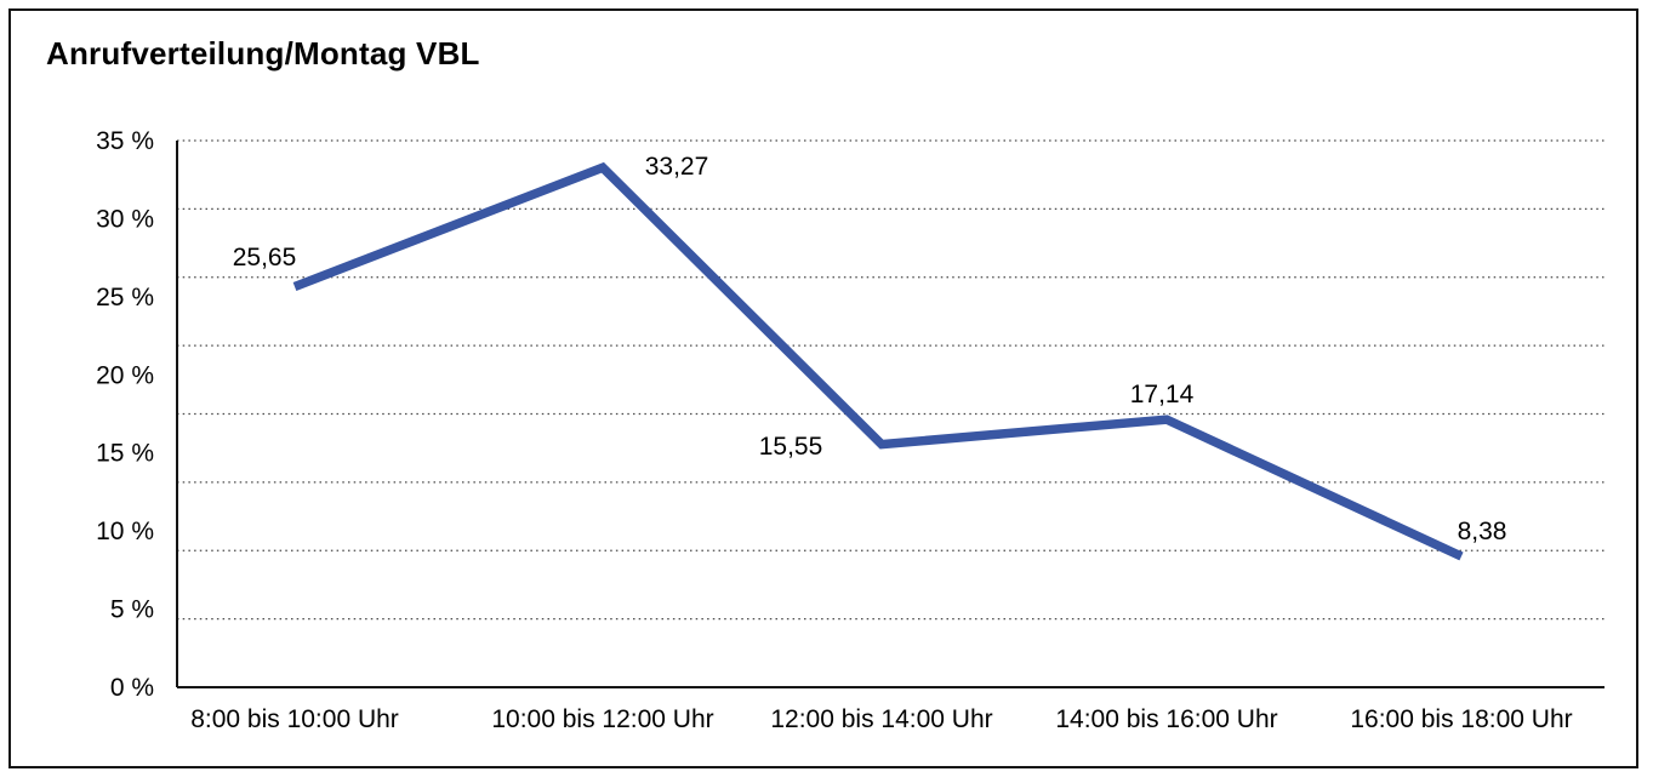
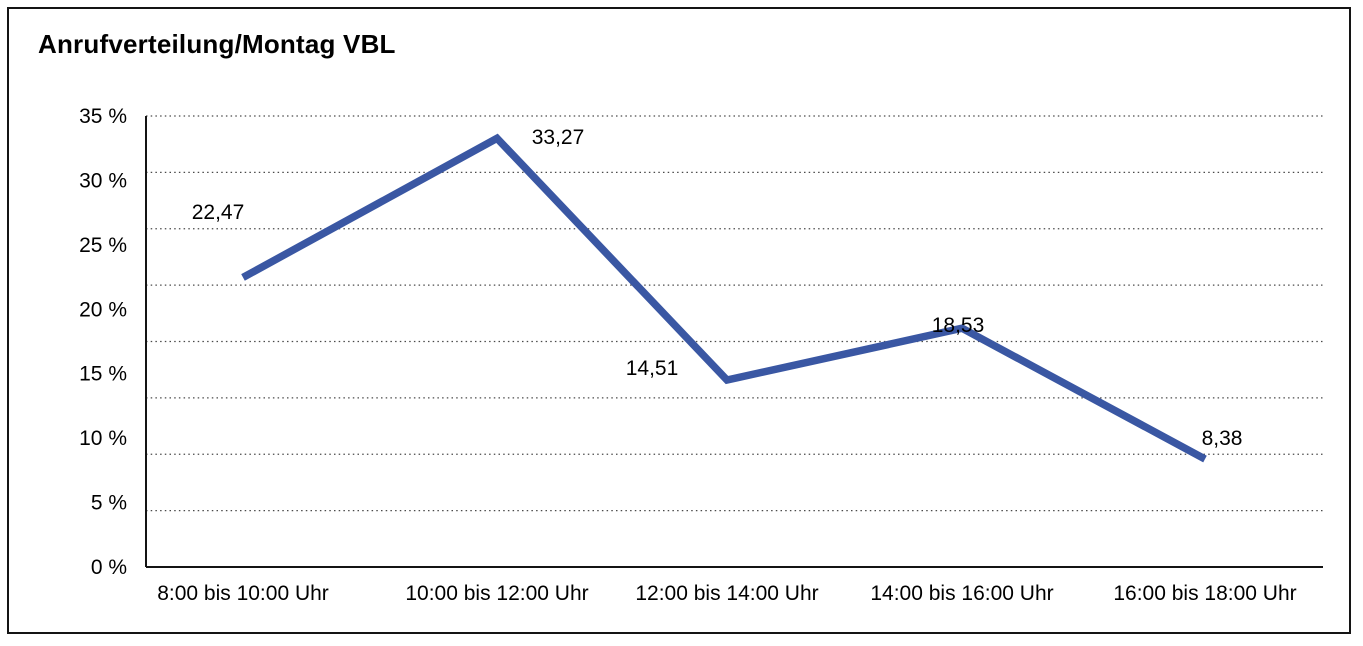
8:00 bis 10:00 Uhr: 25,65 -> 22,47
12:00 bis 14:00 Uhr: 15,55 -> 14,51
14:00 bis 16:00 Uhr: 17,14 -> 18,53
